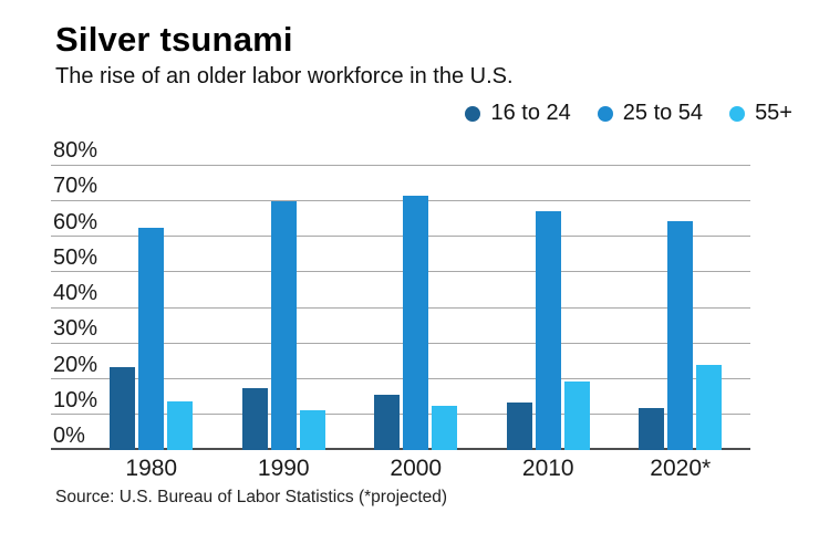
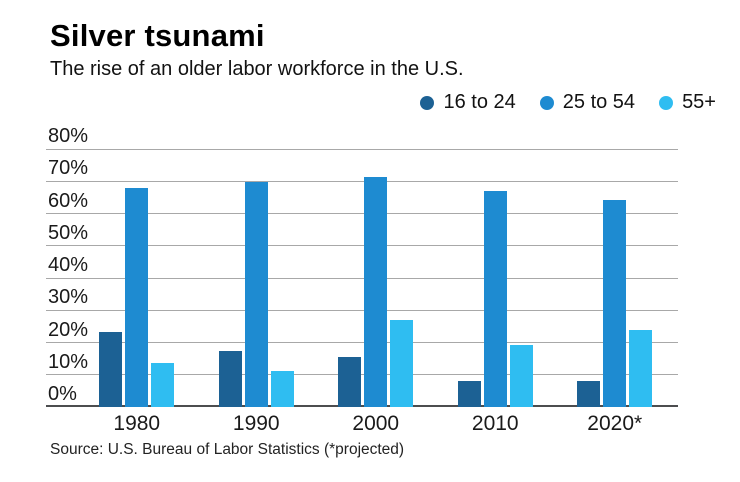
25 to 54/1980: 62% -> 68%
55+/2000: 12% -> 27%
16 to 24/2010: 13% -> 8%
16 to 24/2020*: 12% -> 8%
